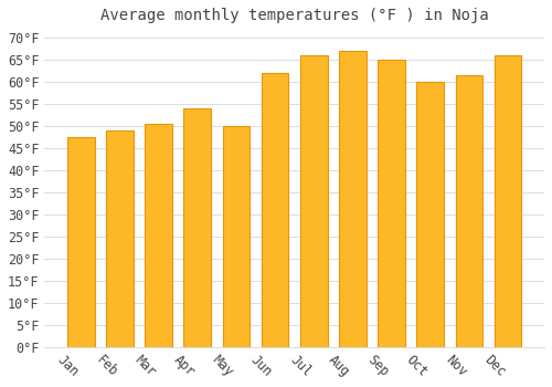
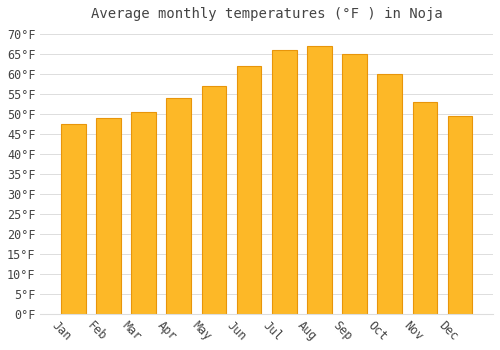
May: 50.0°F -> 57.0°F
Nov: 61.5°F -> 53.0°F
Dec: 66.0°F -> 49.5°F
